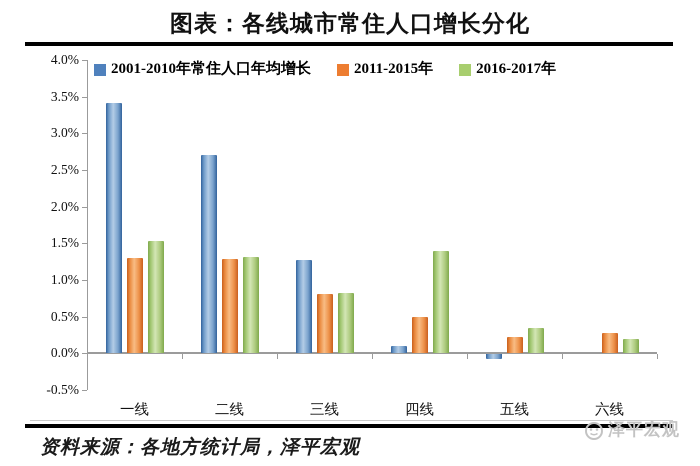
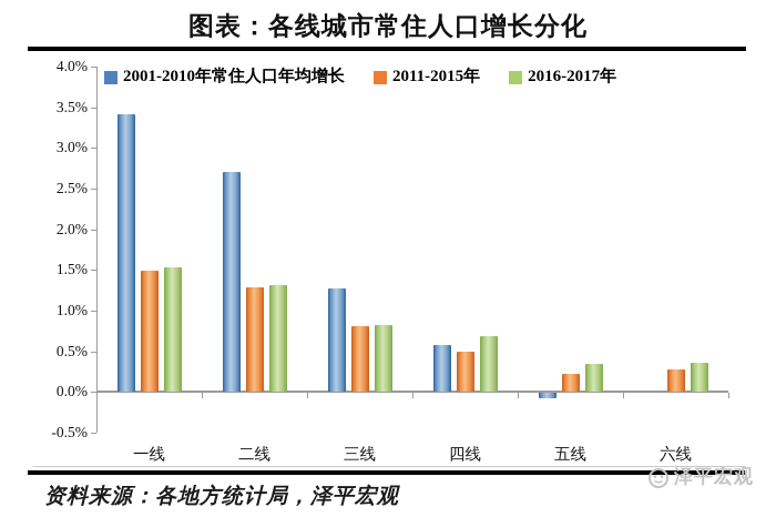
2011-2015年/一线: 1.3% -> 1.5%
2001-2010年常住人口年均增长/四线: 0.1% -> 0.6%
2016-2017年/四线: 1.4% -> 0.7%
2016-2017年/六线: 0.2% -> 0.4%
